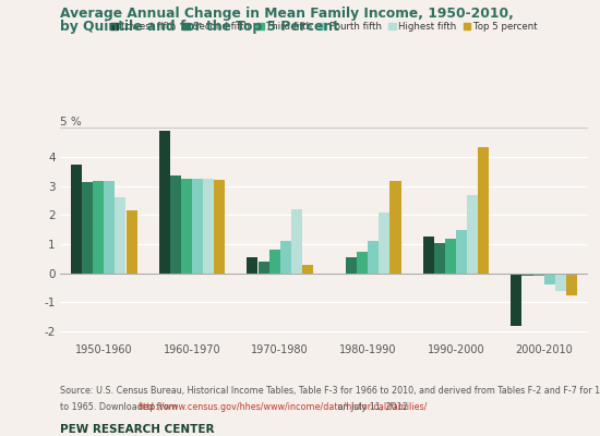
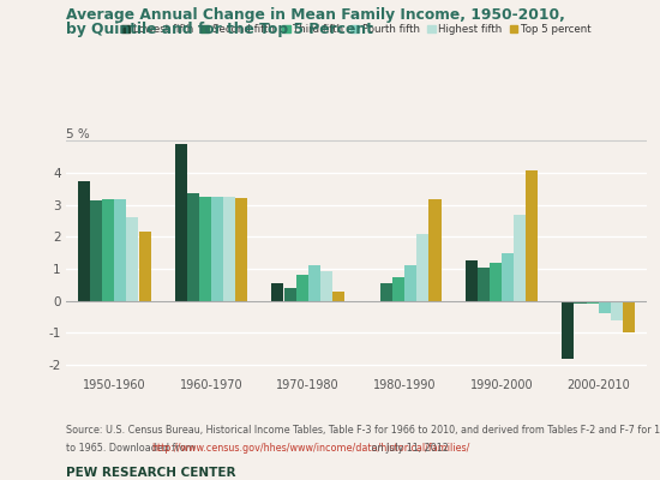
Highest fifth/1970-1980: 2.20 -> 0.93
Top 5 percent/1990-2000: 4.35 -> 4.08
Top 5 percent/2000-2010: -0.75 -> -1.00
